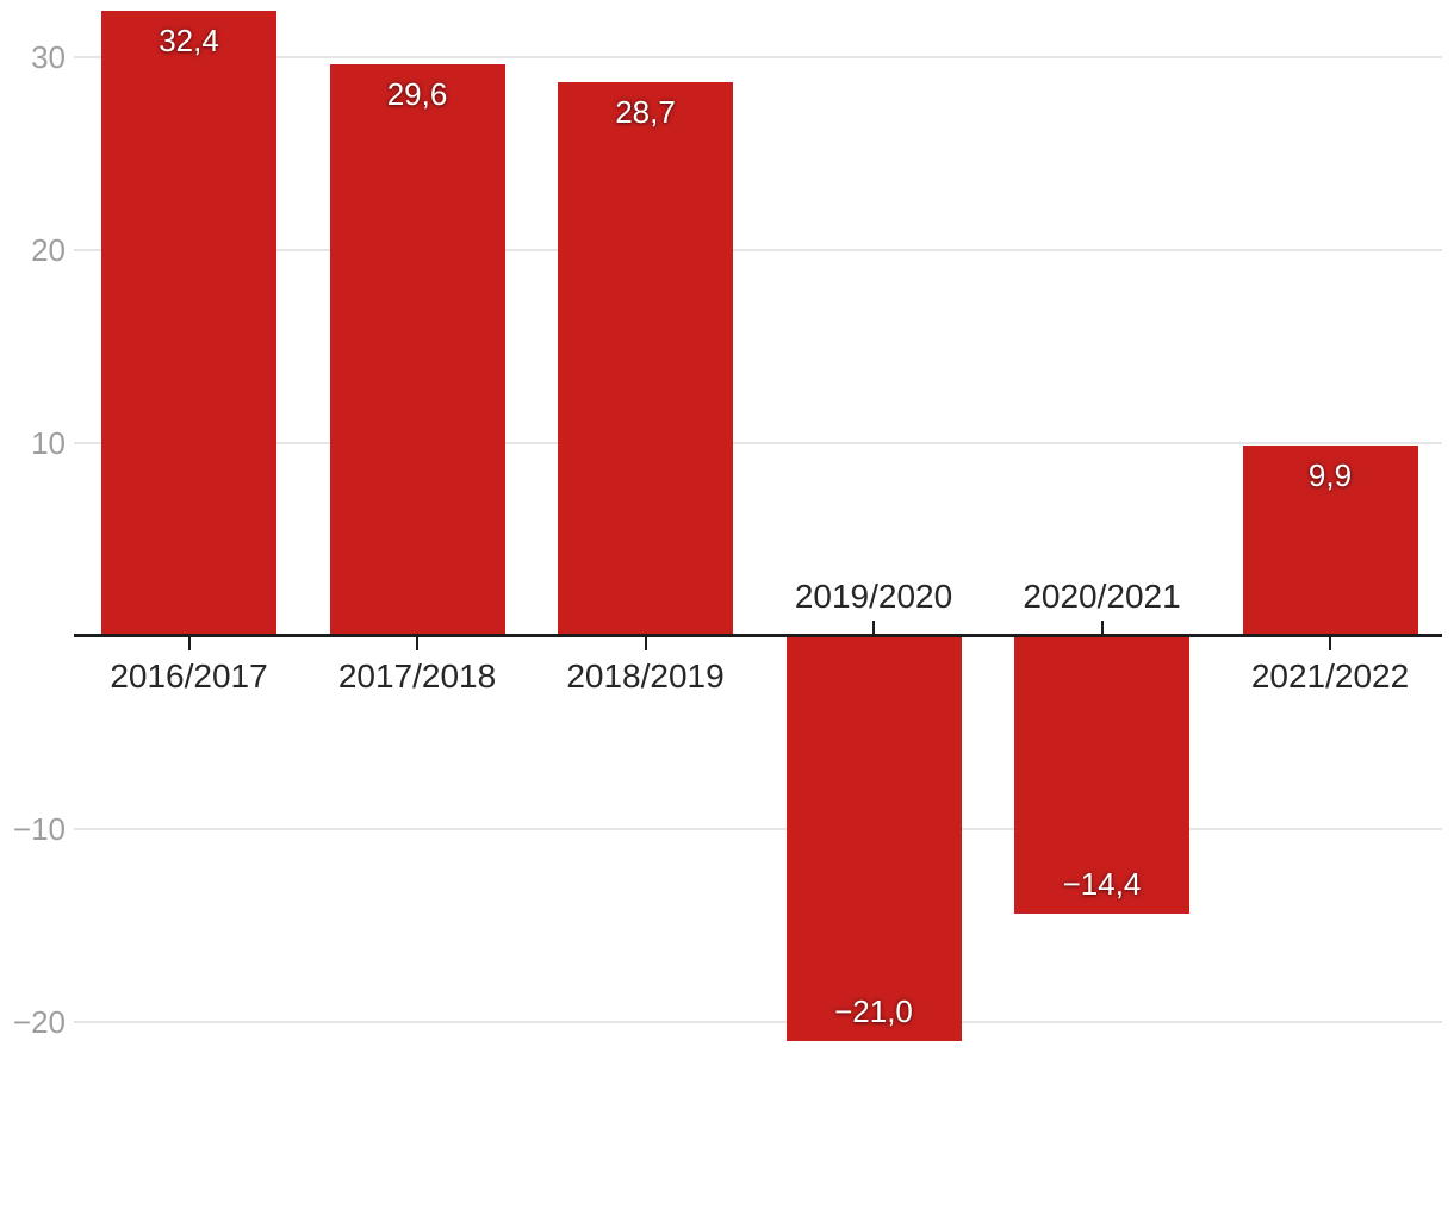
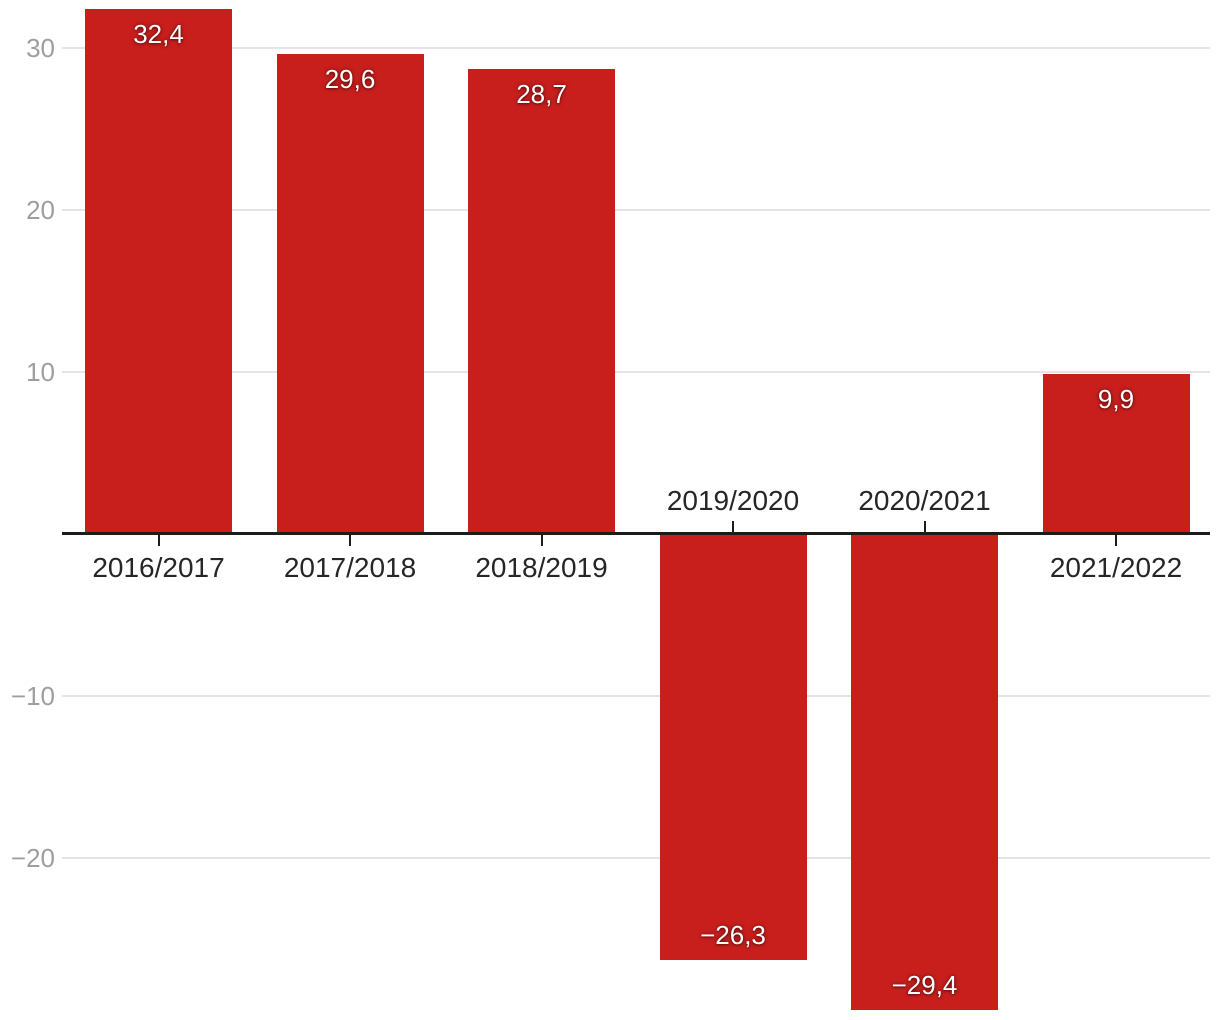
2019/2020: −21,0 -> −26,3
2020/2021: −14,4 -> −29,4
